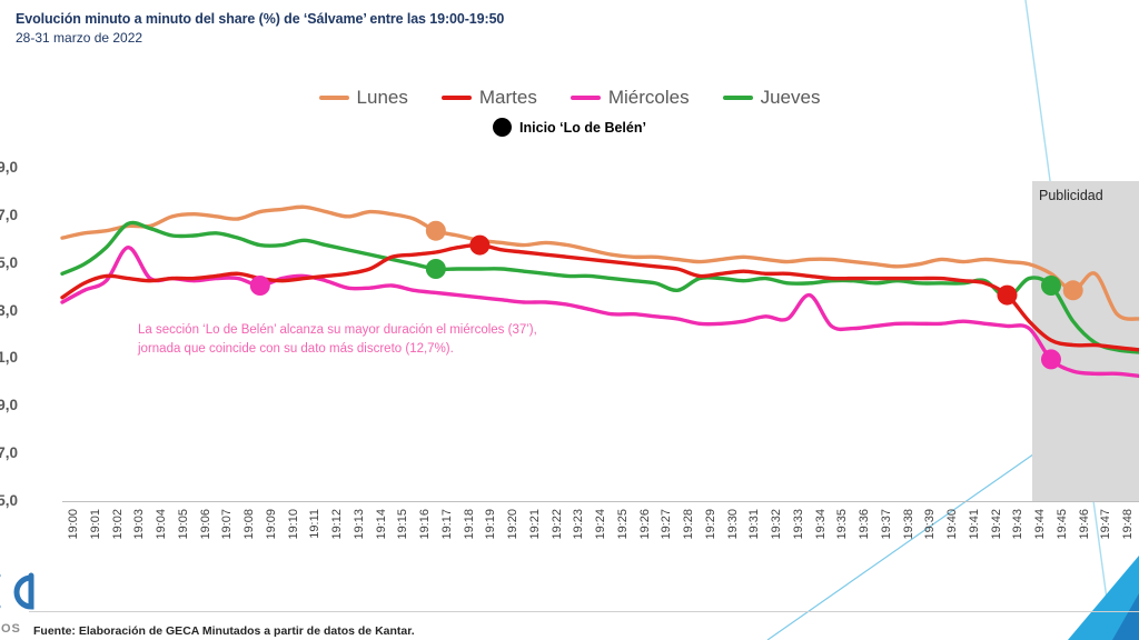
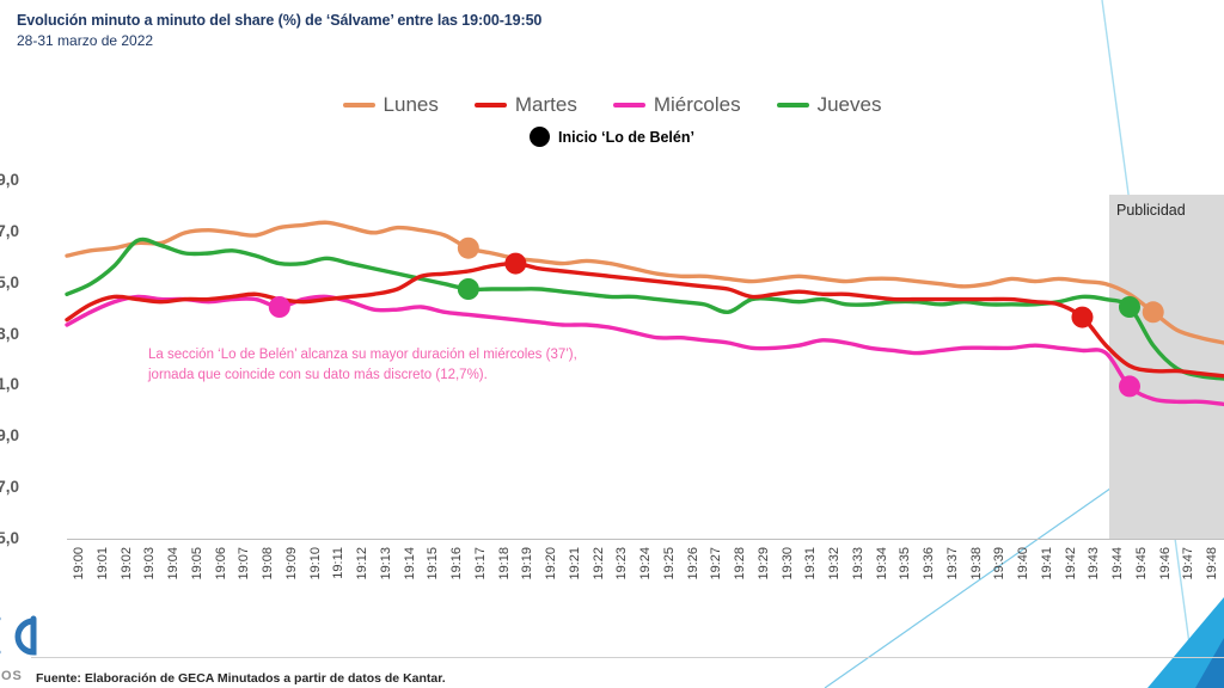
Miércoles/19:03: 15,7 -> 14,5
Miércoles/19:34: 13,7 -> 12,5
Jueves/19:43: 13,6 -> 14,5
Lunes/19:47: 14,6 -> 13,2
